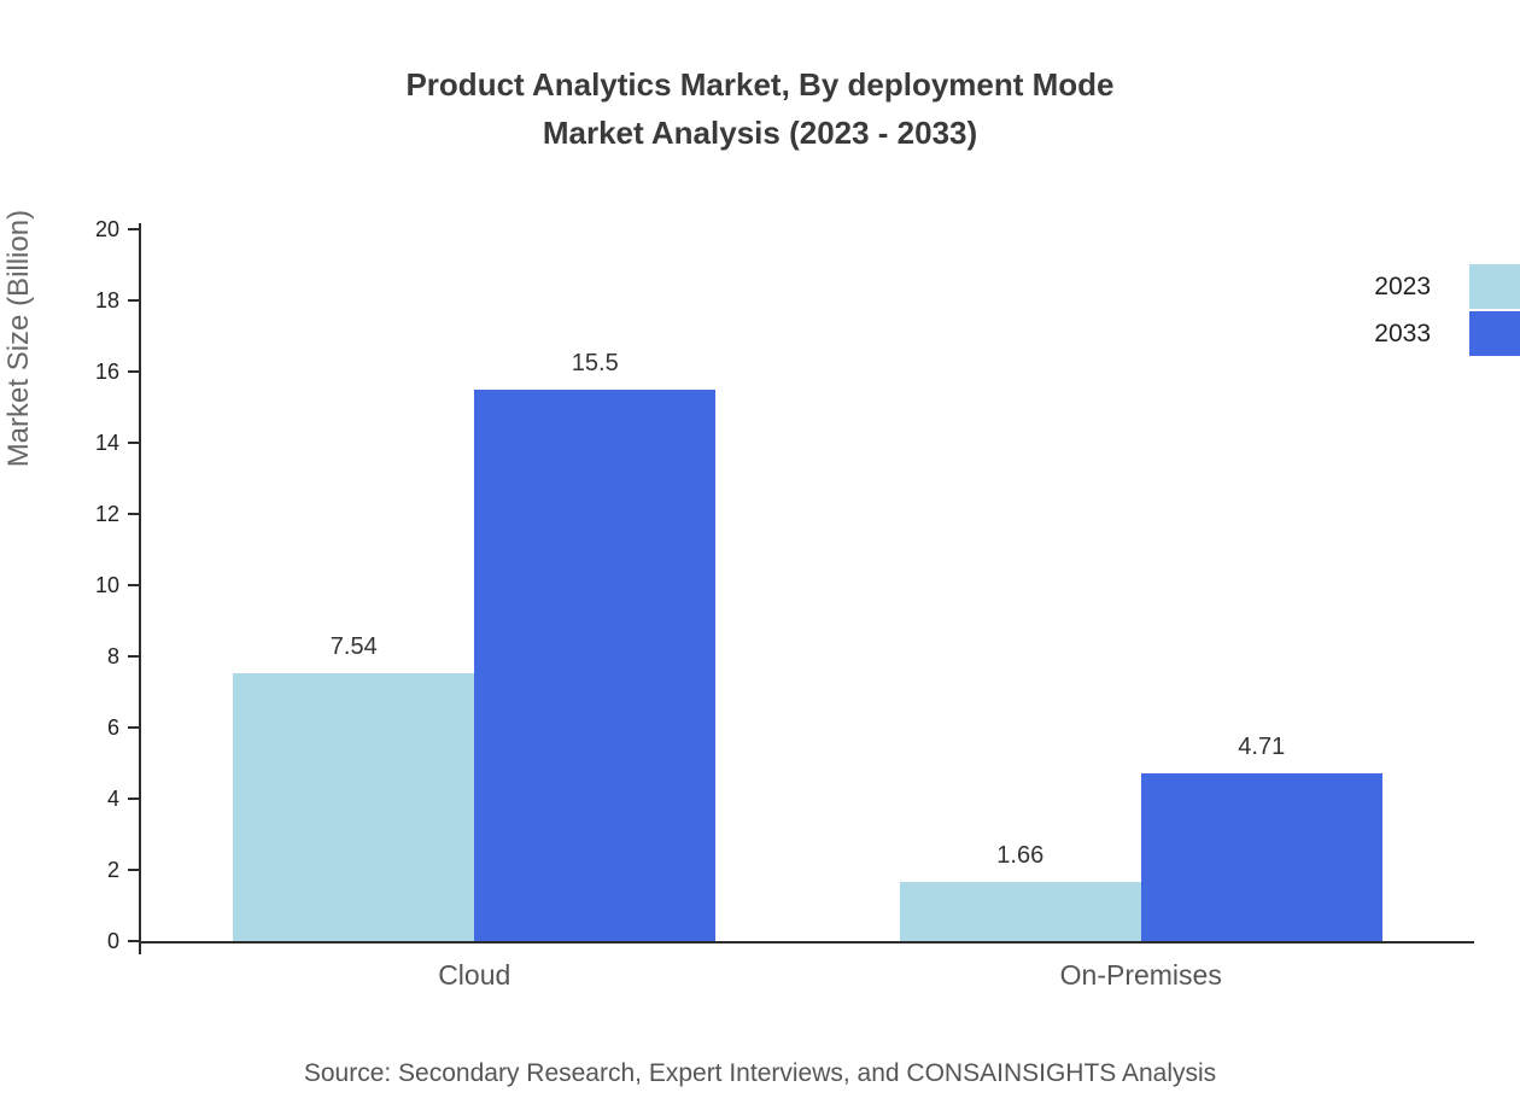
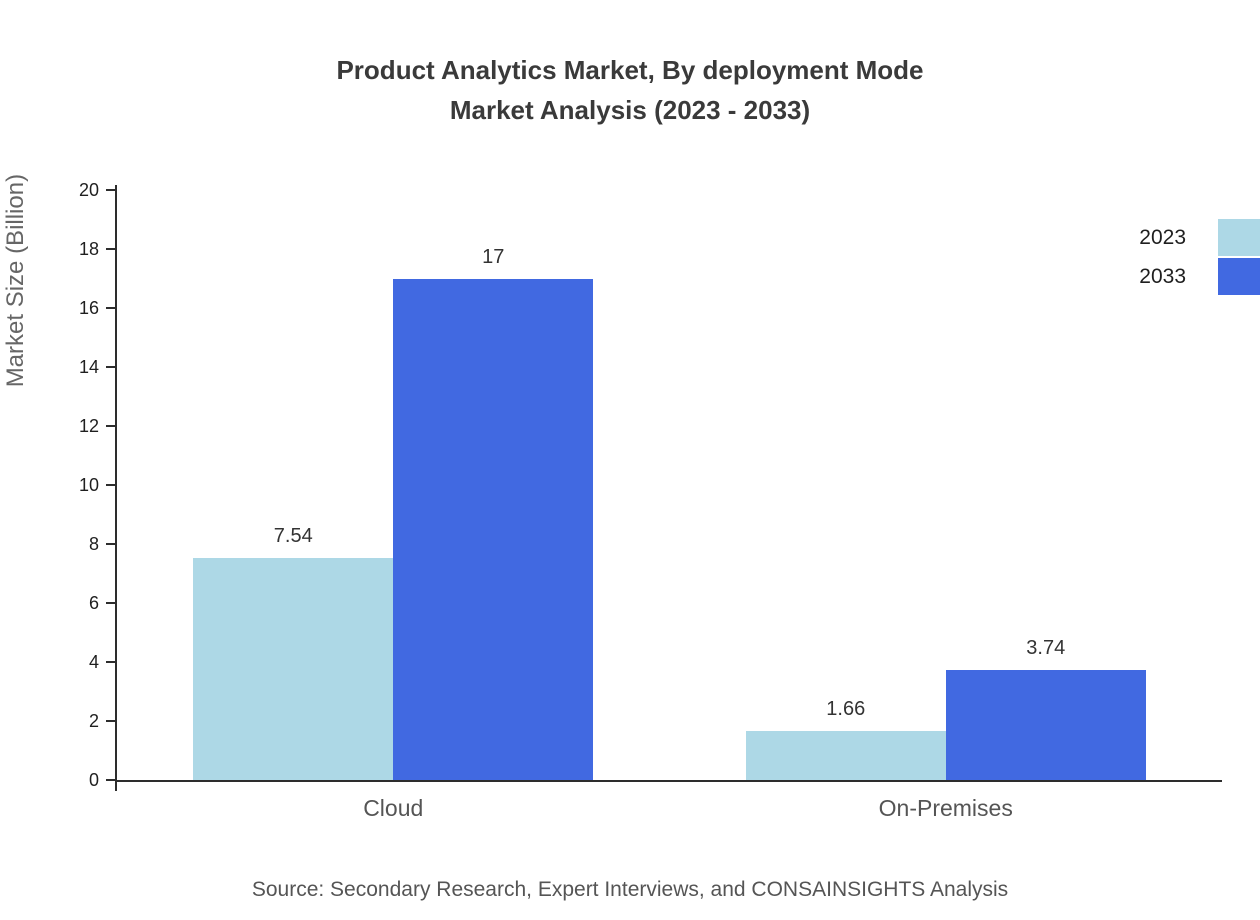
2033/Cloud: 15.5 -> 17
2033/On-Premises: 4.71 -> 3.74
